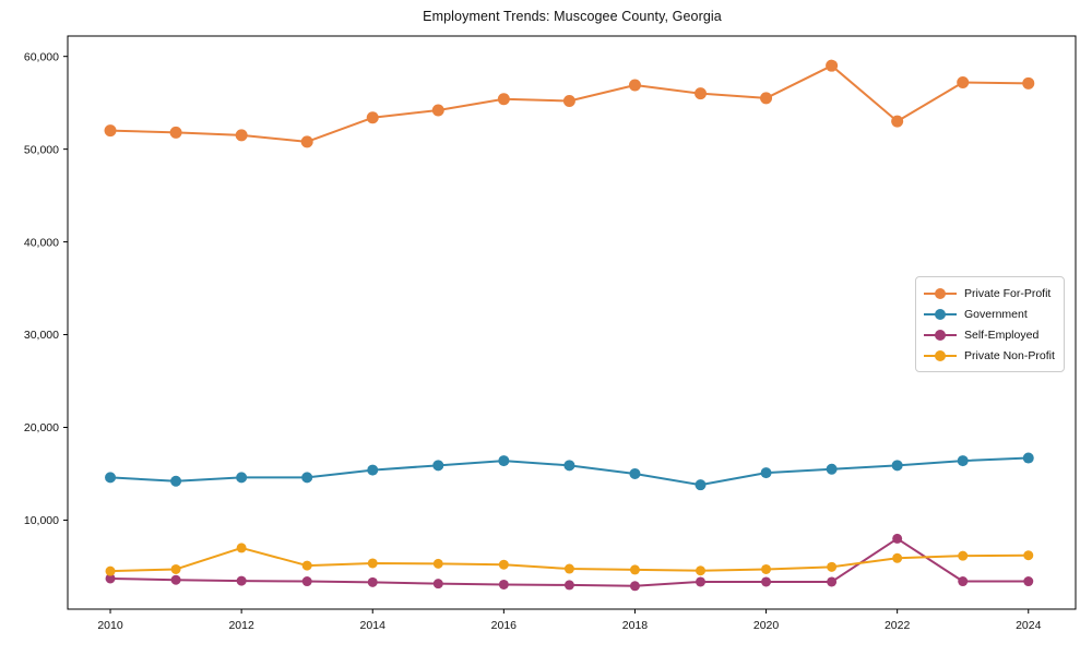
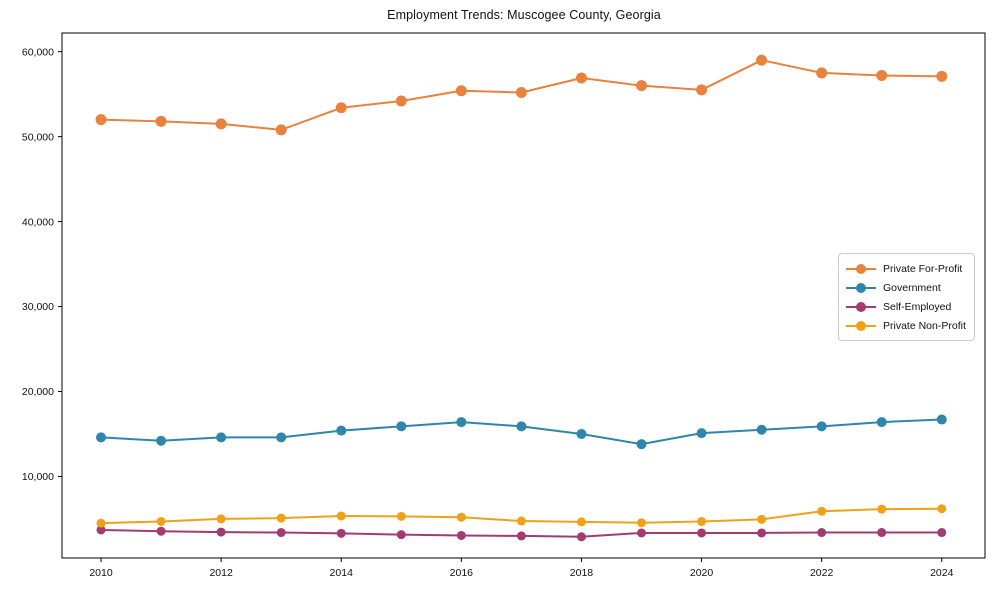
Private Non-Profit/2012: 7000 -> 5000
Private For-Profit/2022: 53000 -> 58000
Self-Employed/2022: 8000 -> 3000
